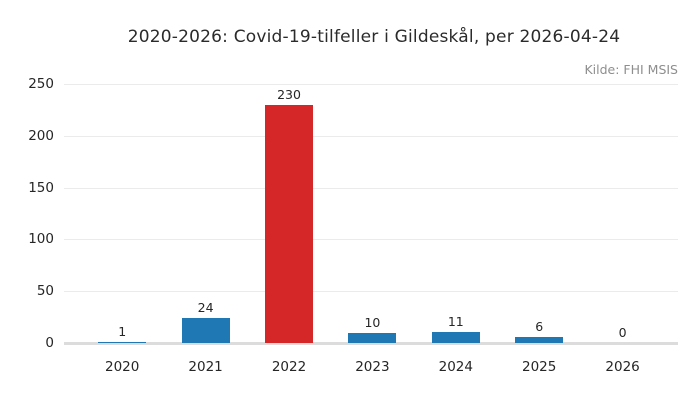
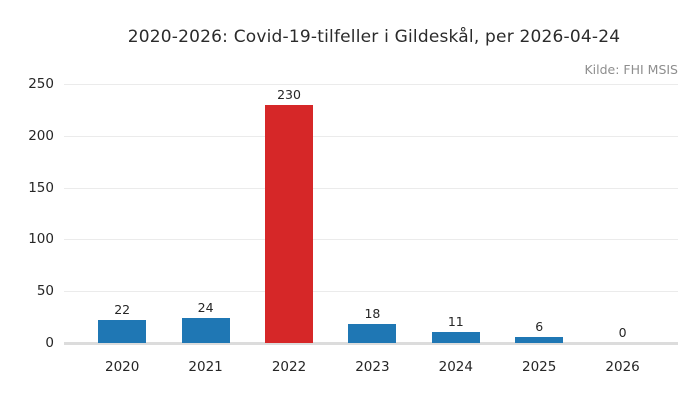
2020: 1 -> 22
2023: 10 -> 18
